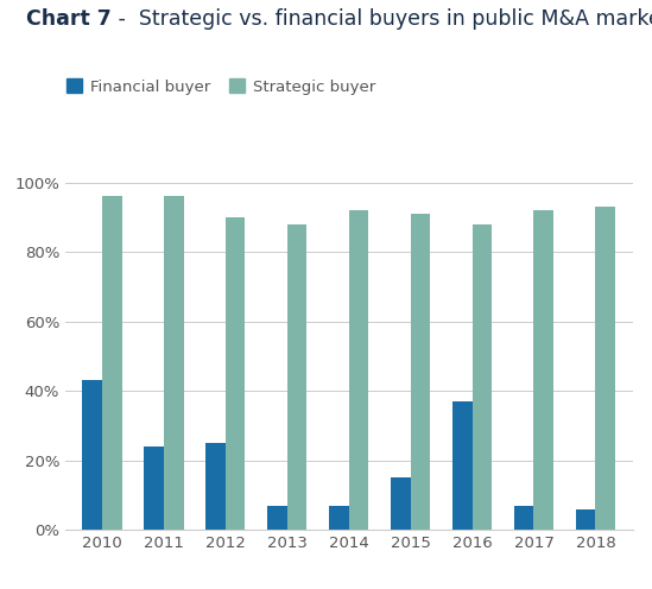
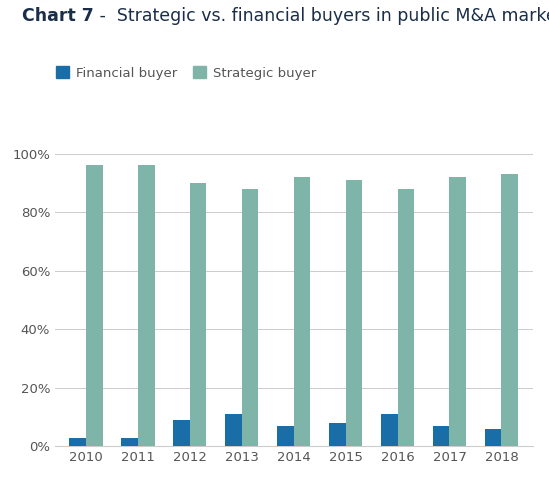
Financial buyer/2010: 43% -> 3%
Financial buyer/2011: 24% -> 3%
Financial buyer/2012: 25% -> 9%
Financial buyer/2013: 7% -> 11%
Financial buyer/2015: 15% -> 8%
Financial buyer/2016: 37% -> 11%
